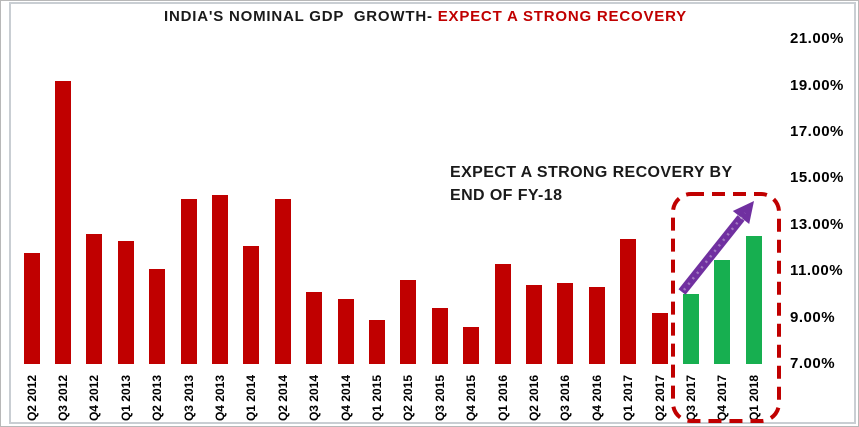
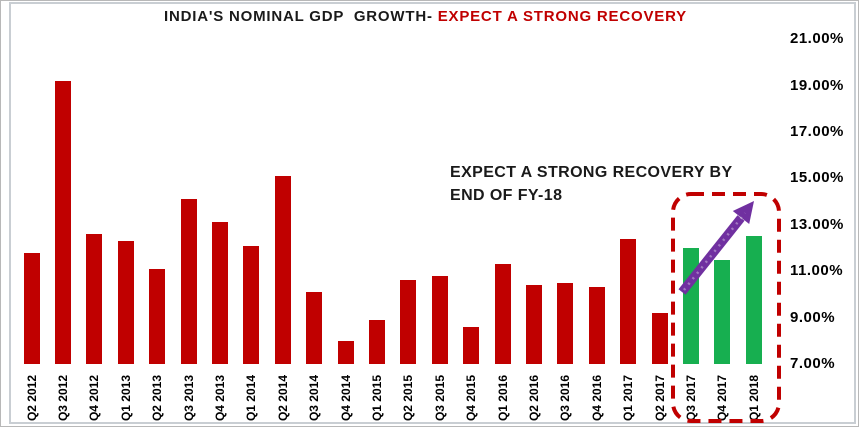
Q4 2013: 14.3% -> 13.1%
Q2 2014: 14.1% -> 15.1%
Q4 2014: 9.8% -> 8.0%
Q3 2015: 9.4% -> 10.8%
Q3 2017: 10.0% -> 12.0%
